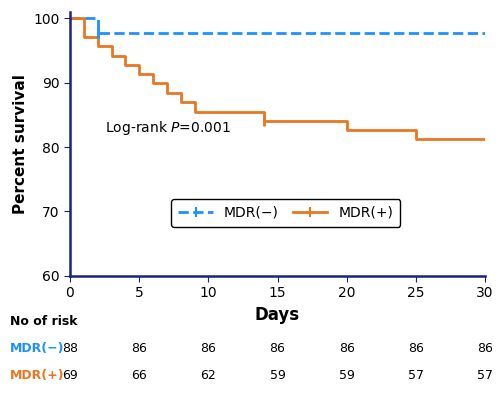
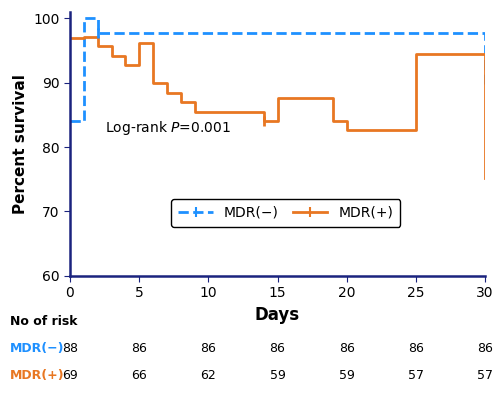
MDR(−)/0: 100.0 -> 84.0
MDR(+)/0: 100.0 -> 97.0
MDR(+)/5: 91.3 -> 96.2
MDR(+)/15: 84.1 -> 87.6
MDR(+)/25: 81.2 -> 94.4
MDR(−)/30: 97.7 -> 89.8
MDR(+)/30: 81.2 -> 75.2
